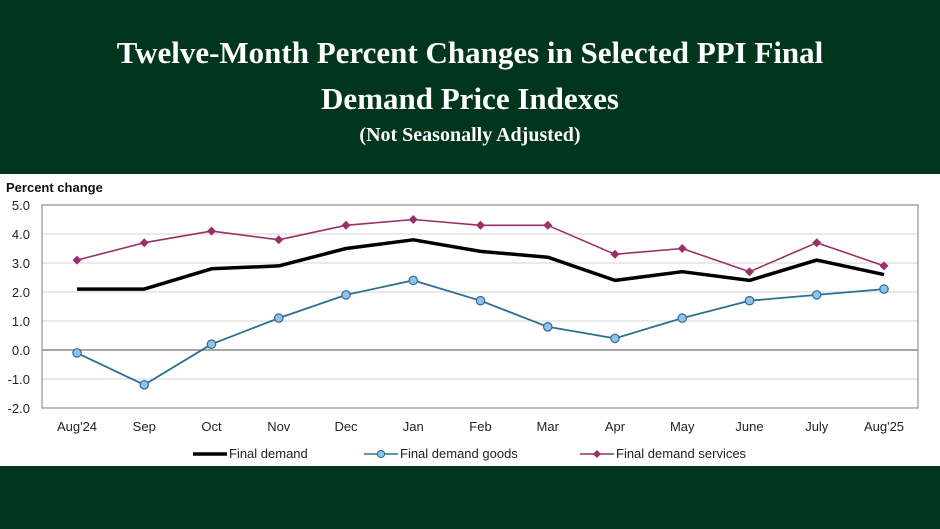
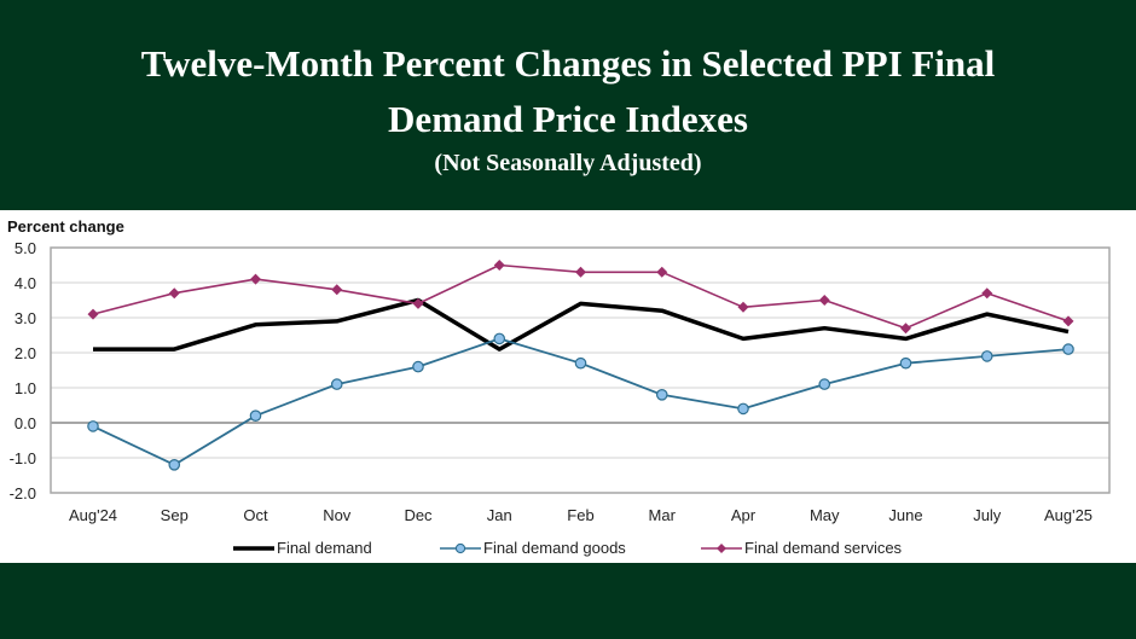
Final demand goods/Dec: 1.9 -> 1.6
Final demand services/Dec: 4.3 -> 3.4
Final demand/Jan: 3.8 -> 2.1
